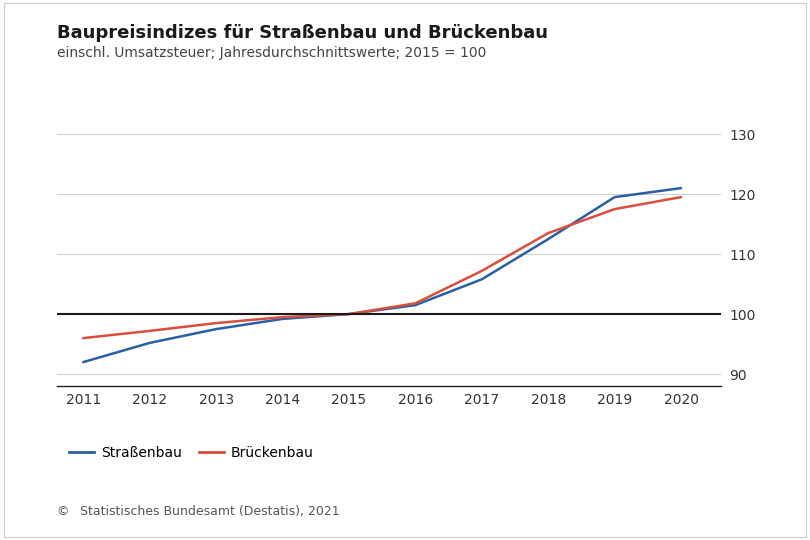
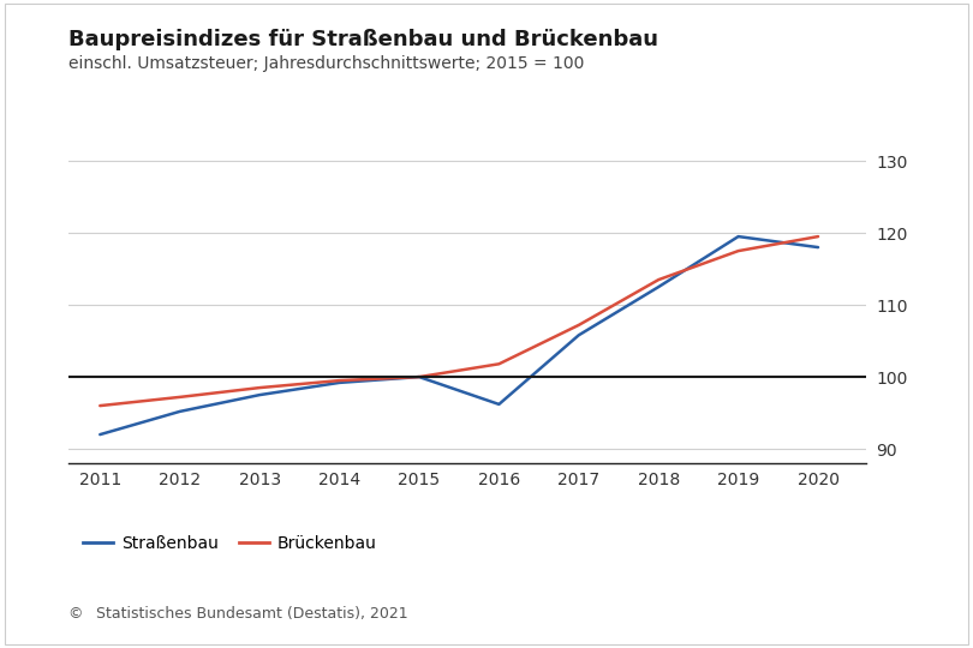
Straßenbau/2016: 101.5 -> 96.2
Straßenbau/2020: 121.0 -> 118.0
